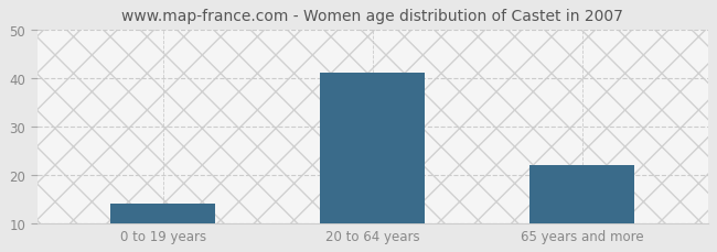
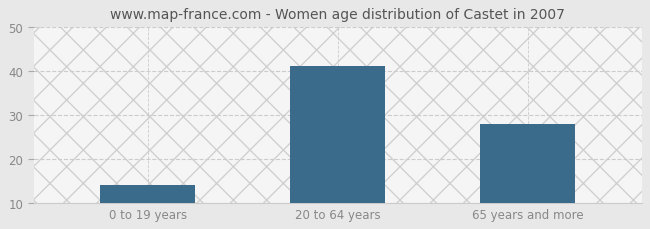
65 years and more: 22 -> 28
